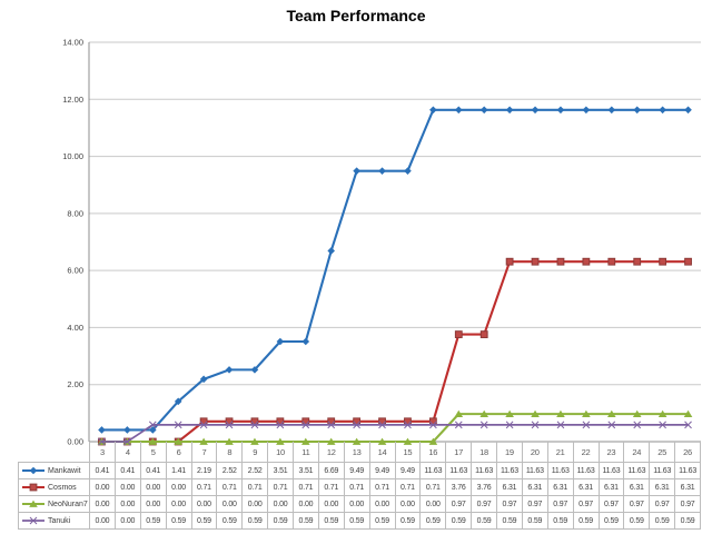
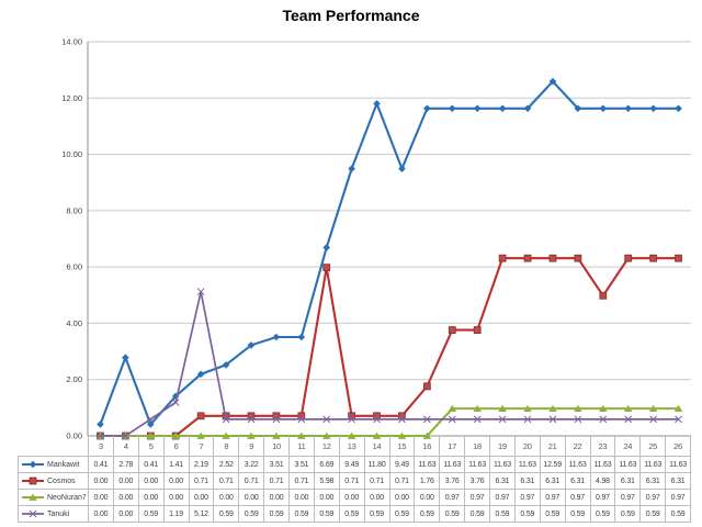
Mankawit/4: 0.41 -> 2.78
Tanuki/6: 0.59 -> 1.19
Tanuki/7: 0.59 -> 5.12
Mankawit/9: 2.52 -> 3.22
Cosmos/12: 0.71 -> 5.98
Mankawit/14: 9.49 -> 11.80
Cosmos/16: 0.71 -> 1.76
Mankawit/21: 11.63 -> 12.59
Cosmos/23: 6.31 -> 4.98
